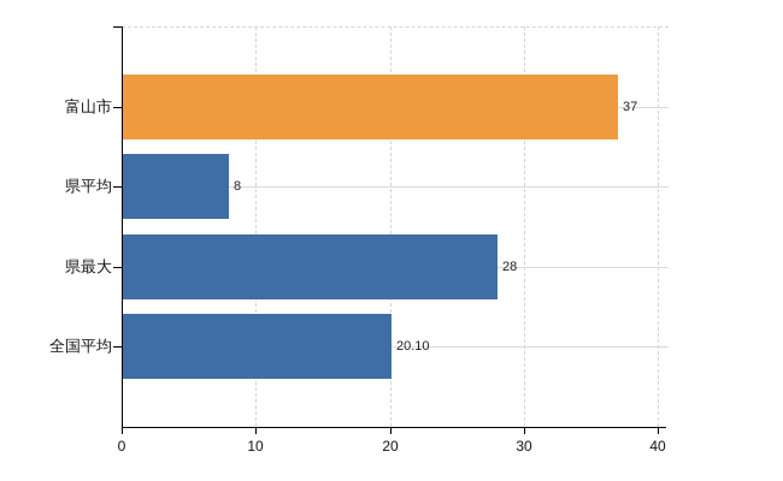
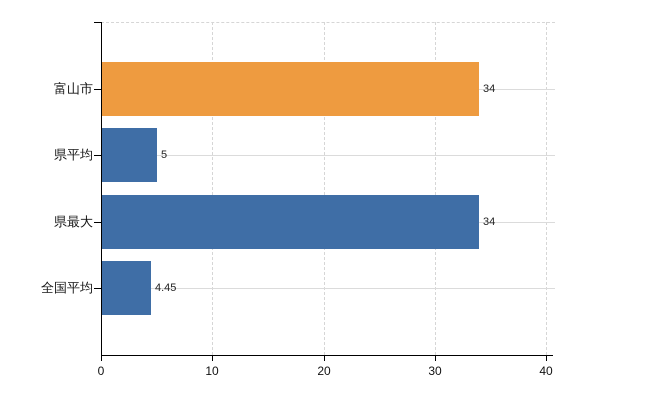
富山市: 37 -> 34
県平均: 8 -> 5
県最大: 28 -> 34
全国平均: 20.10 -> 4.45
